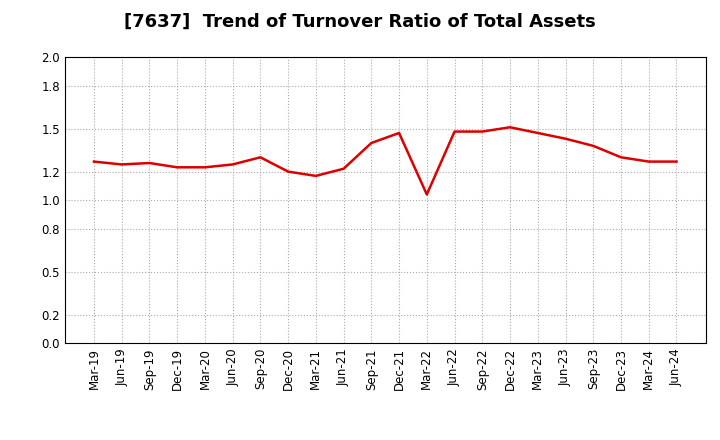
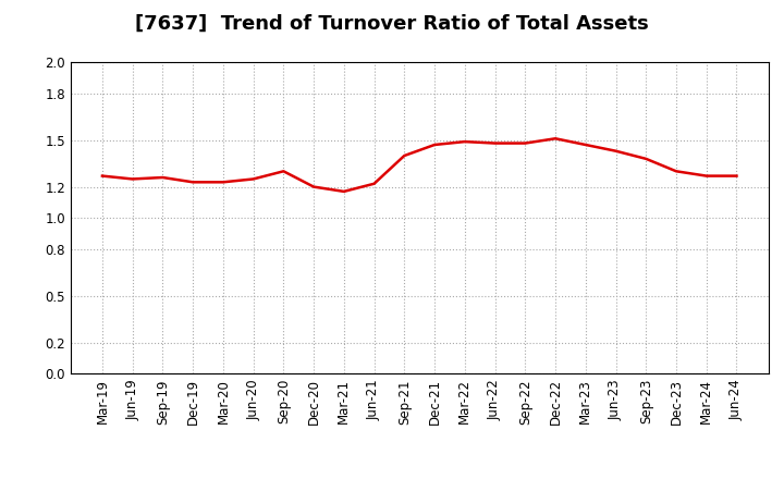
Mar-22: 1.04 -> 1.49
